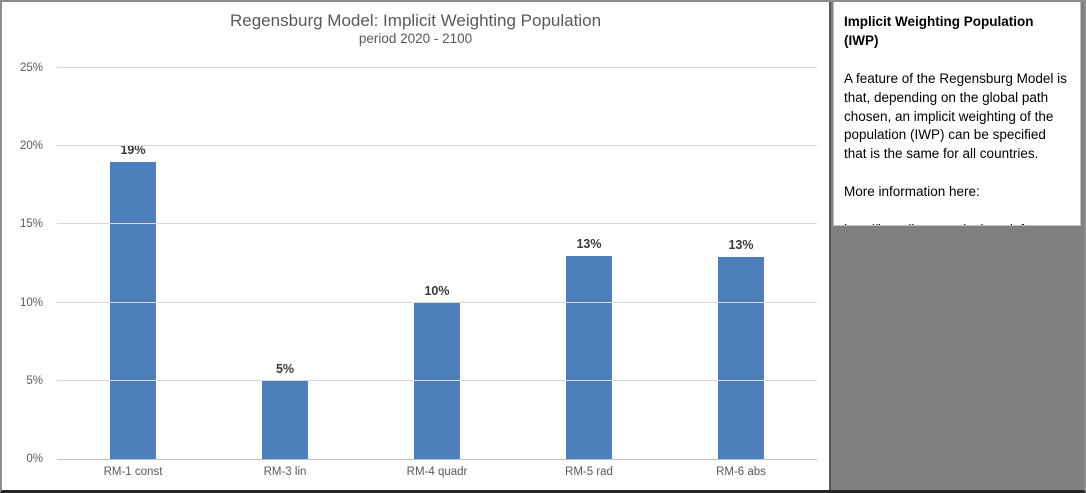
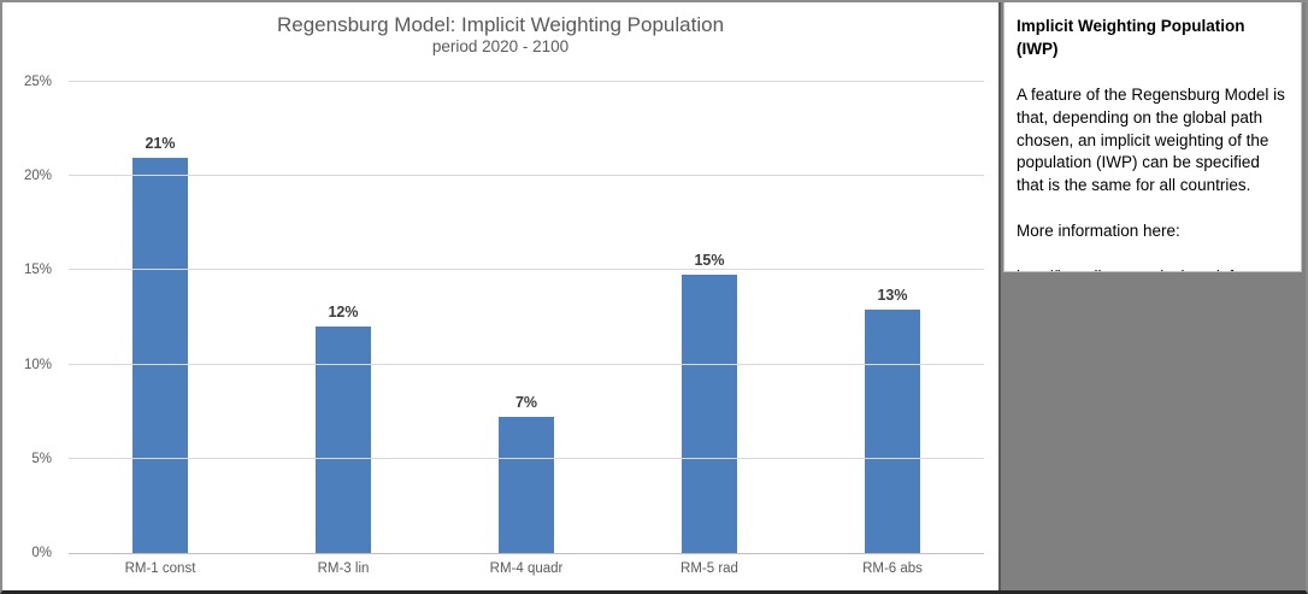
RM-1 const: 19% -> 21%
RM-3 lin: 5% -> 12%
RM-4 quadr: 10% -> 7%
RM-5 rad: 13% -> 15%
